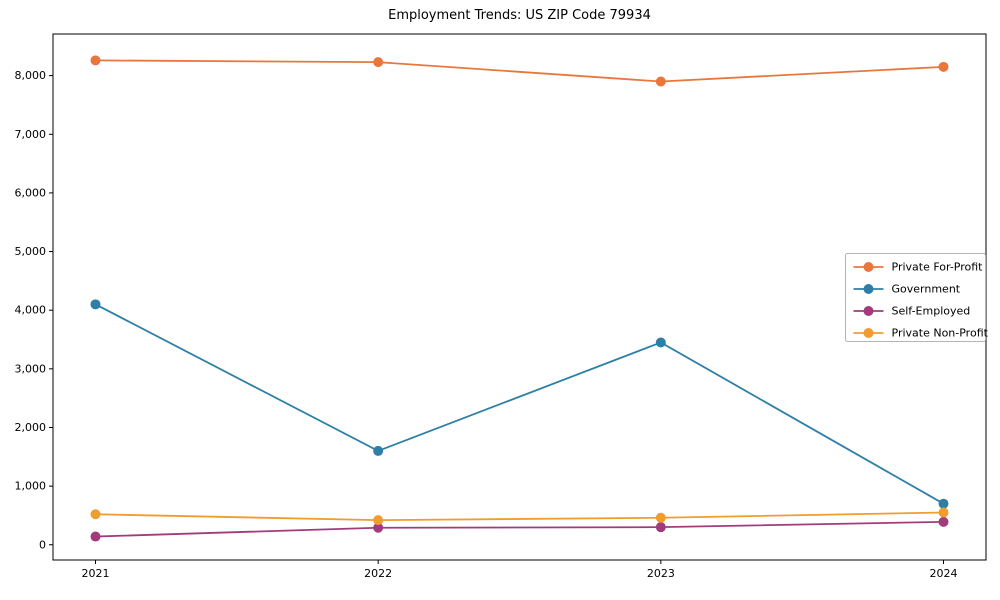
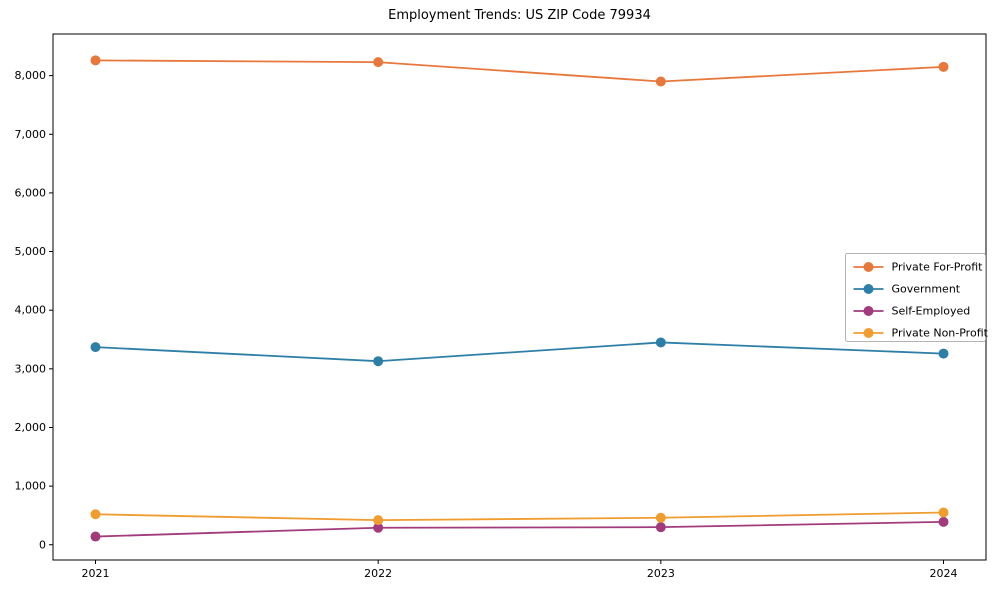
Government/2021: 4100 -> 3400
Government/2022: 1600 -> 3100
Government/2024: 700 -> 3300
